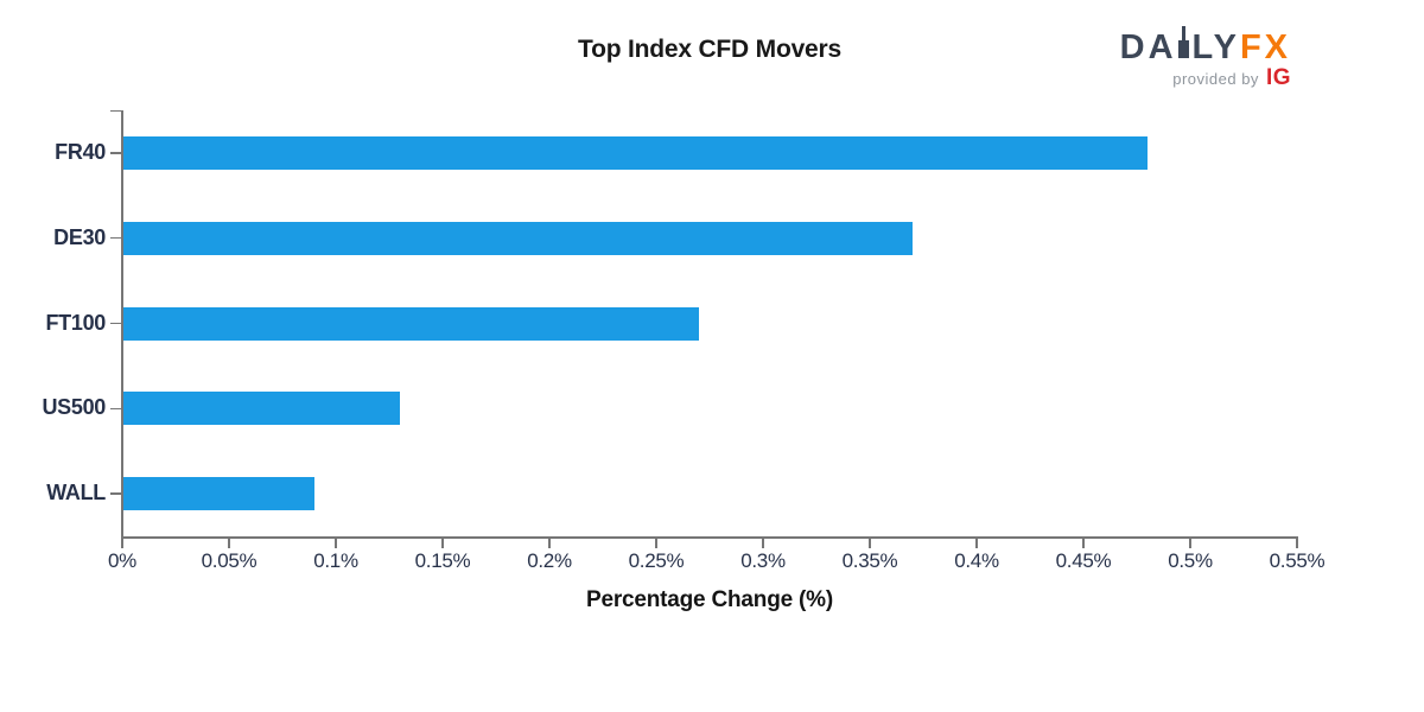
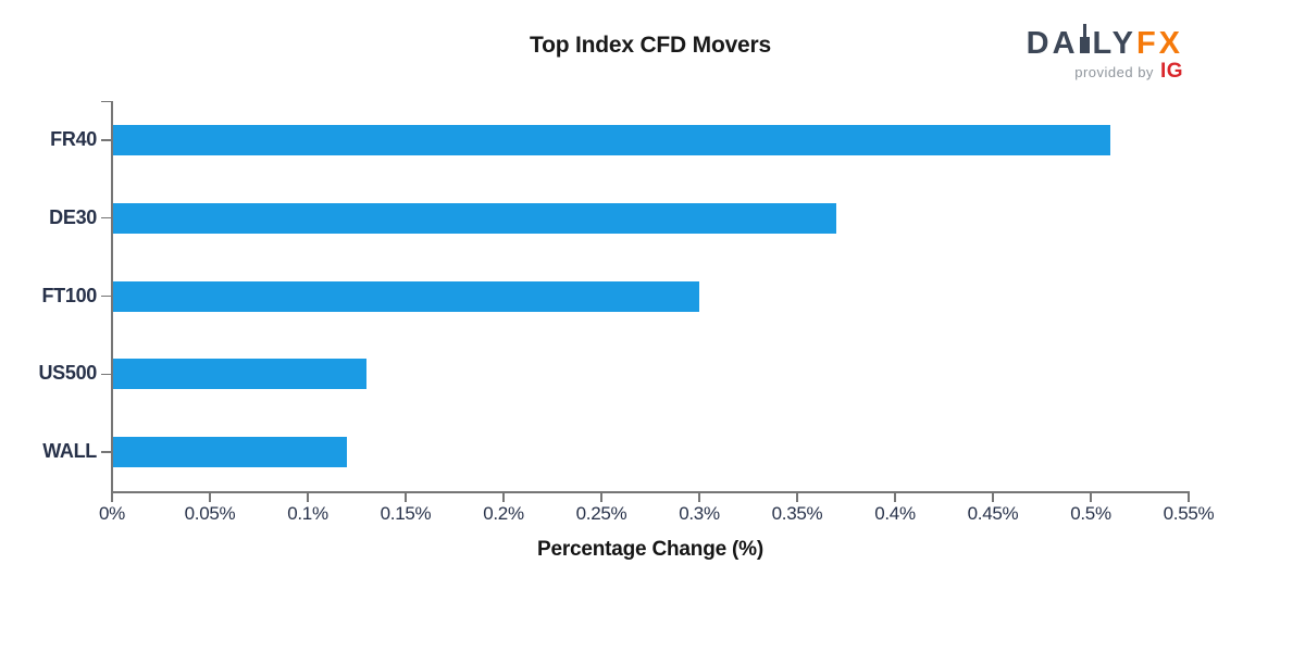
FR40: 0.48% -> 0.51%
FT100: 0.27% -> 0.30%
WALL: 0.09% -> 0.12%
